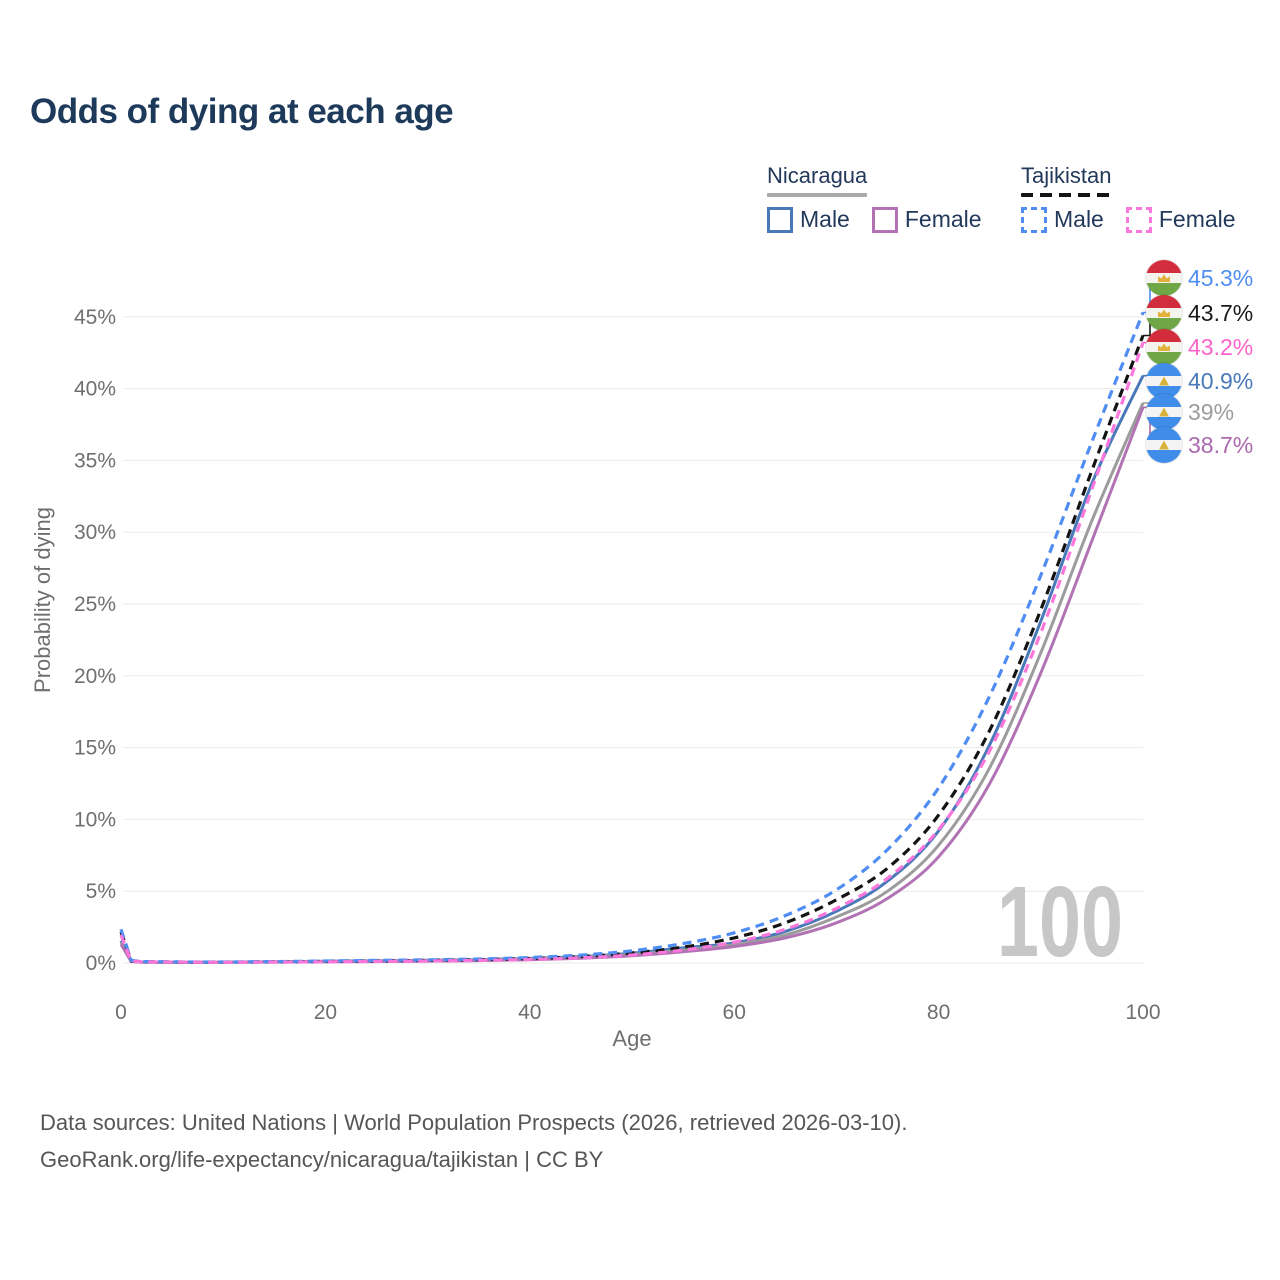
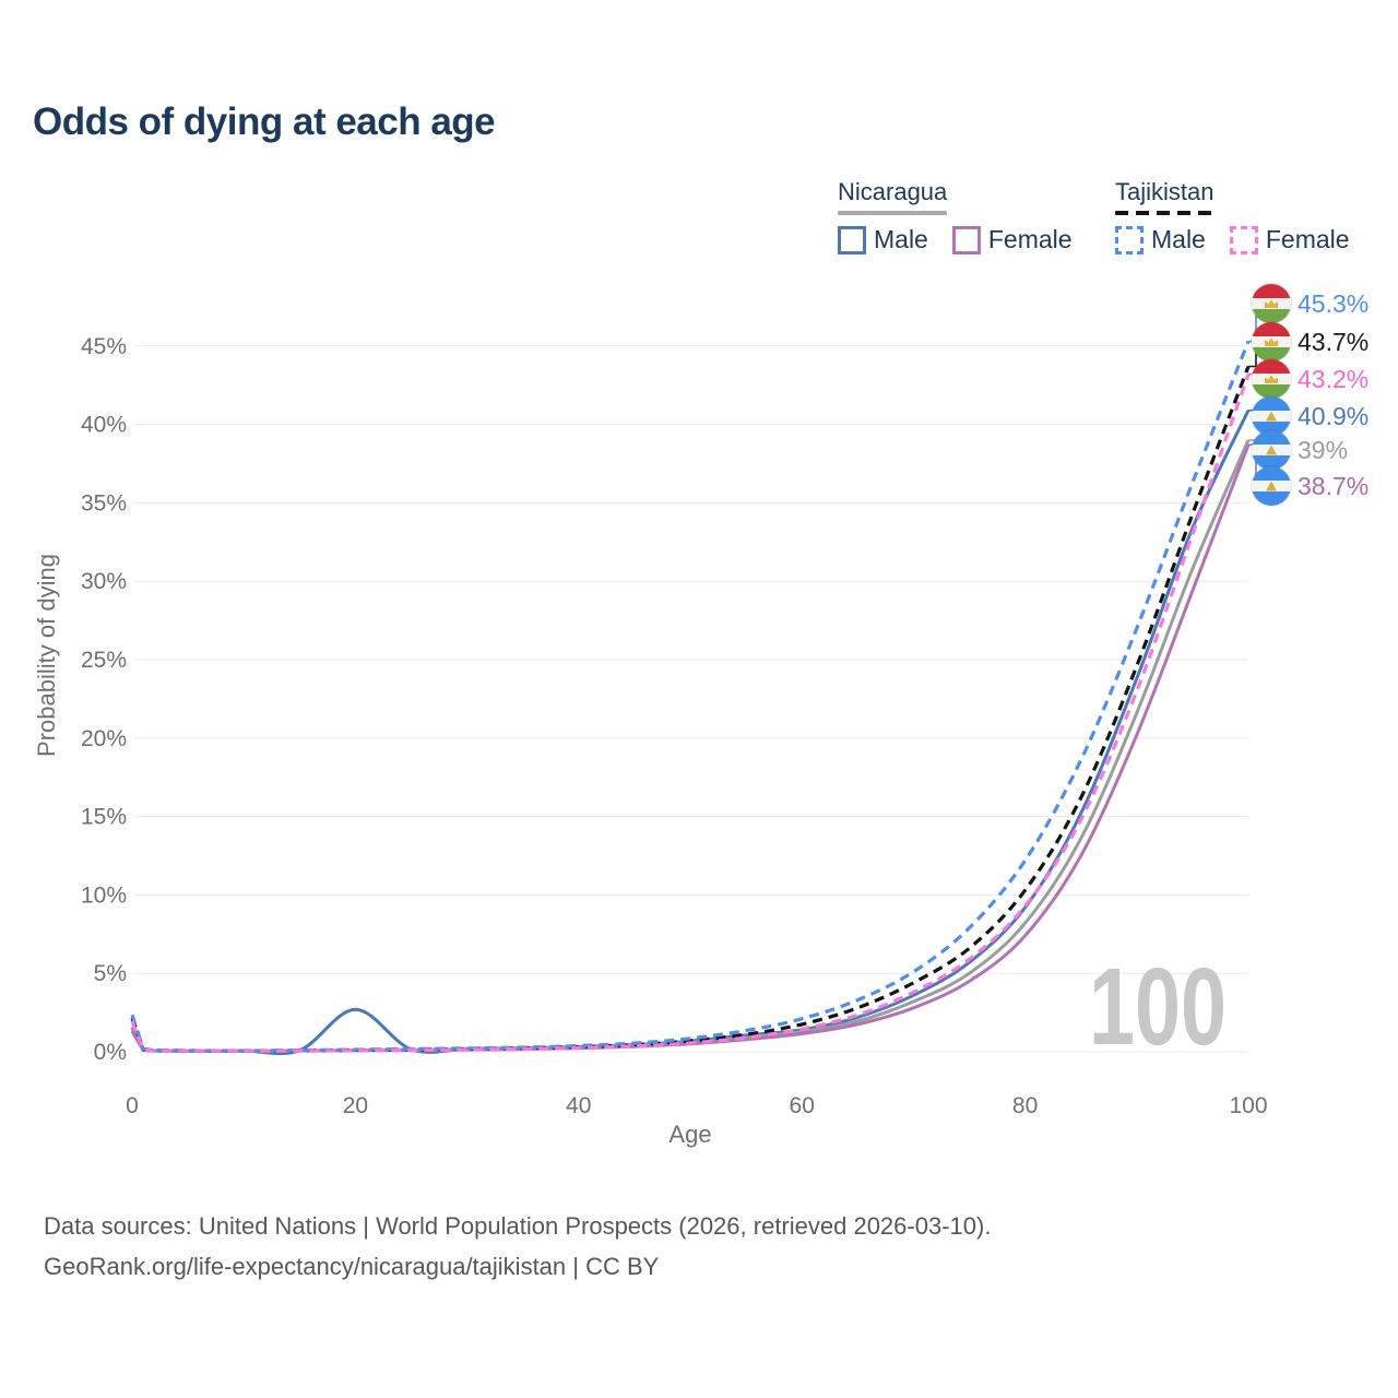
Nicaragua Male/20: 0.1% -> 2.7%
